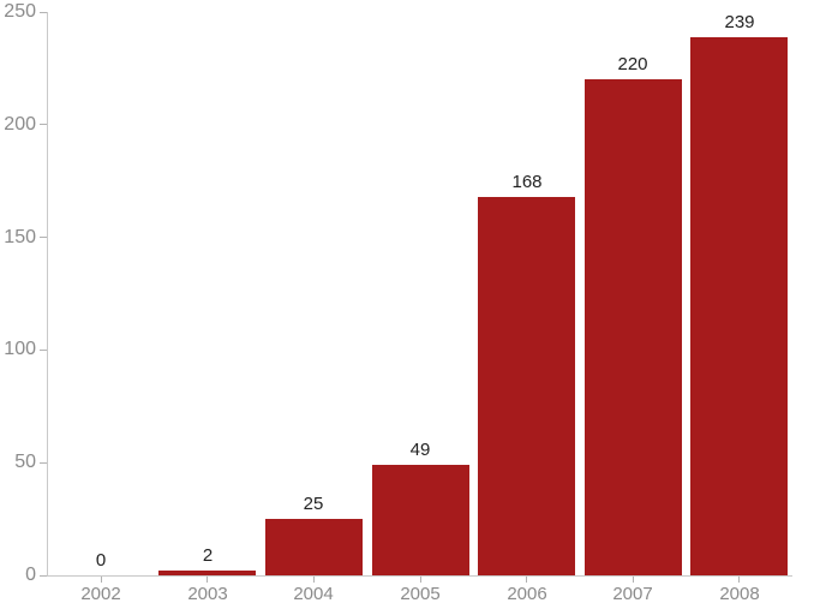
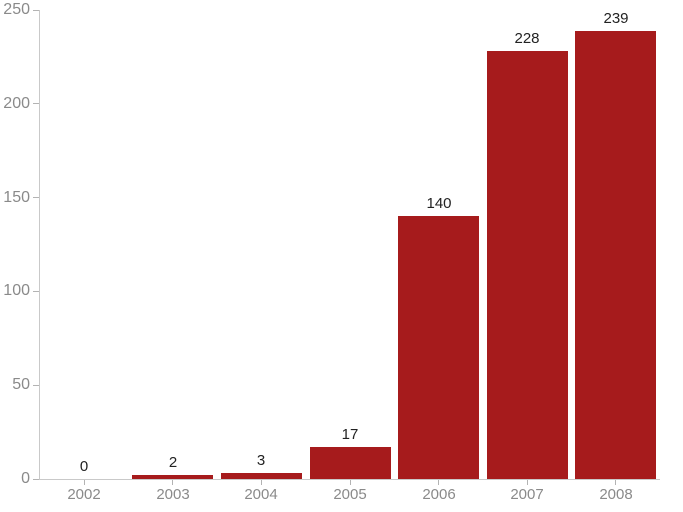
2004: 25 -> 3
2005: 49 -> 17
2006: 168 -> 140
2007: 220 -> 228
